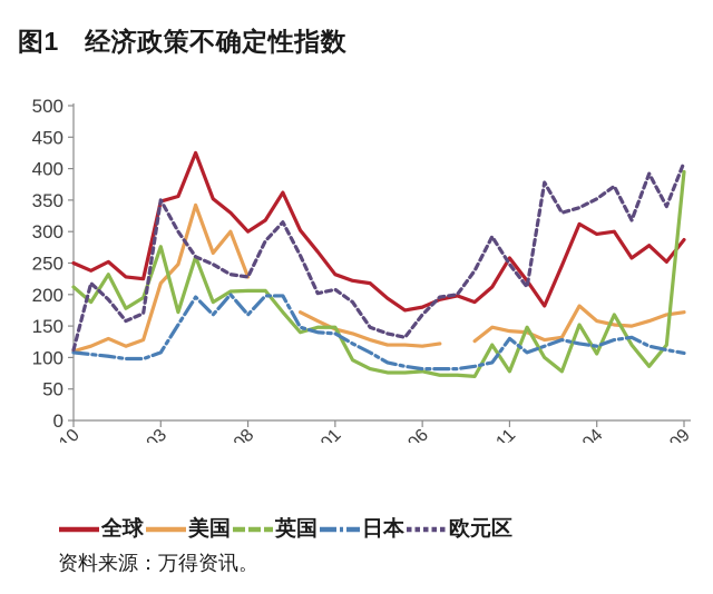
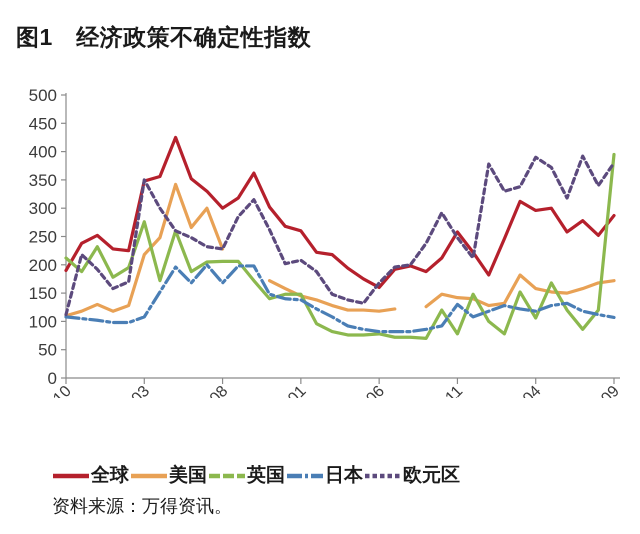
全球/2019.10: 250 -> 190
全球/2021.01: 230 -> 260
全球/2021.06: 180 -> 160
欧元区/2022.04: 350 -> 390
欧元区/2022.09: 410 -> 380
